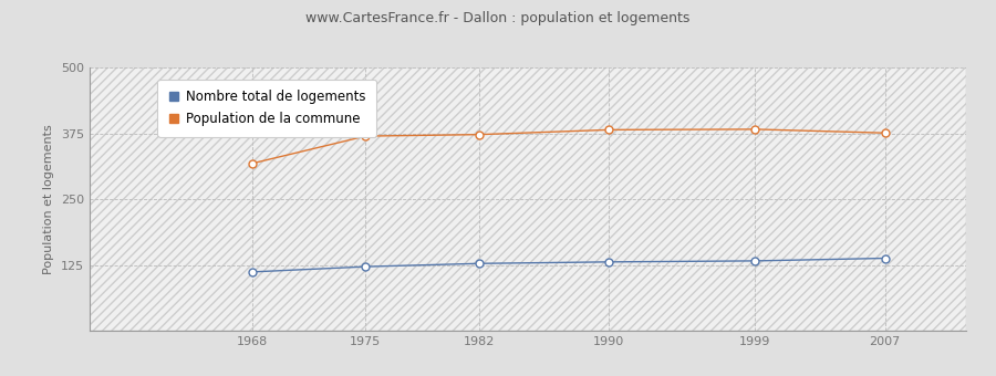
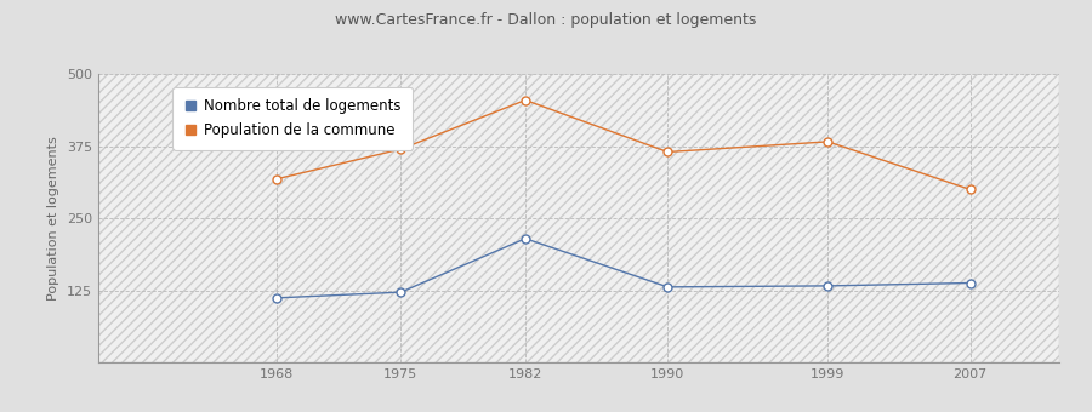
Nombre total de logements/1982: 128 -> 215
Population de la commune/1982: 373 -> 455
Population de la commune/1990: 382 -> 365
Population de la commune/2007: 376 -> 300
